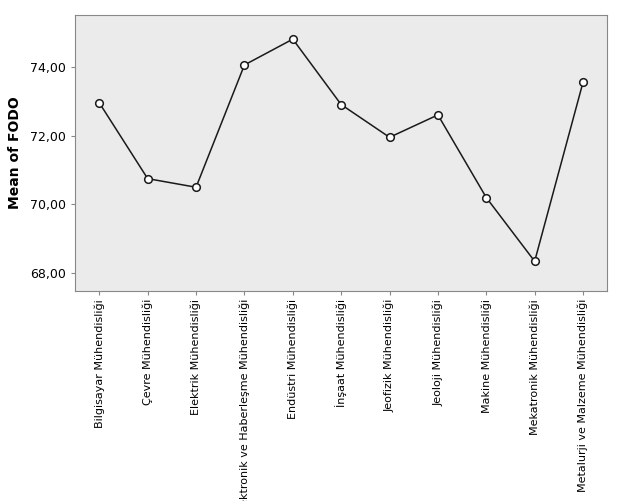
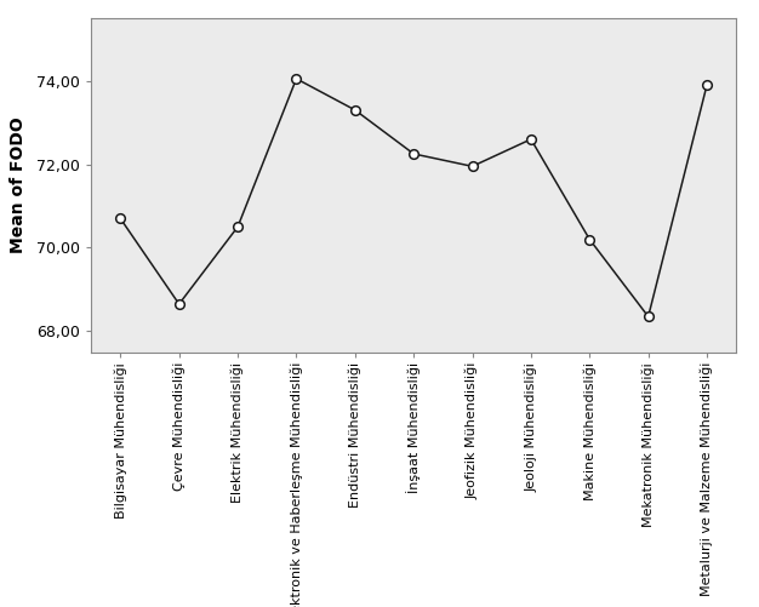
Bilgisayar Mühendisliği: 72,95 -> 70,70
Çevre Mühendisliği: 70,75 -> 68,65
Endüstri Mühendisliği: 74,80 -> 73,30
İnşaat Mühendisliği: 72,90 -> 72,25
Metalurji ve Malzeme Mühendisliği: 73,55 -> 73,90
